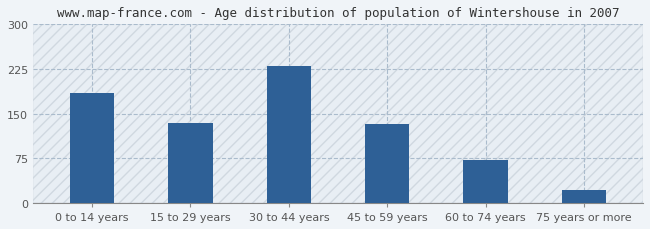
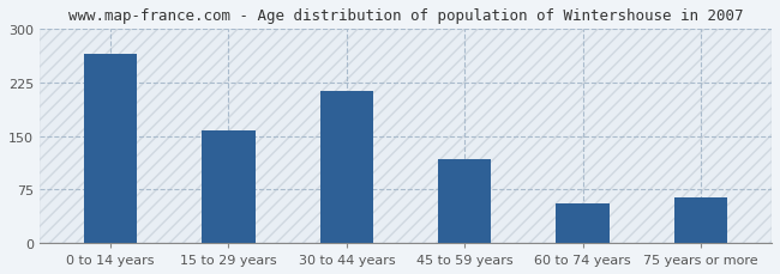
0 to 14 years: 185 -> 266
15 to 29 years: 135 -> 158
30 to 44 years: 230 -> 214
45 to 59 years: 133 -> 118
60 to 74 years: 73 -> 56
75 years or more: 22 -> 64
